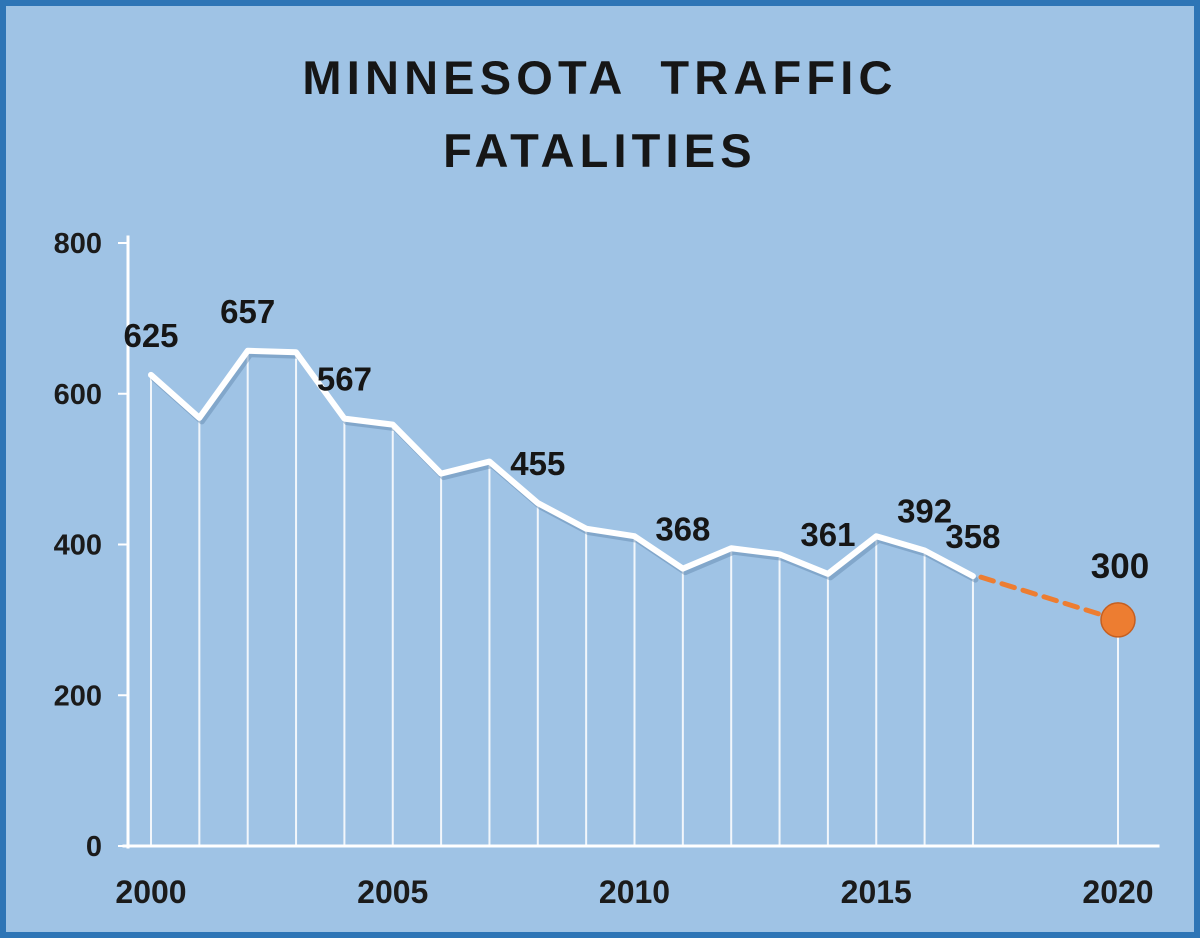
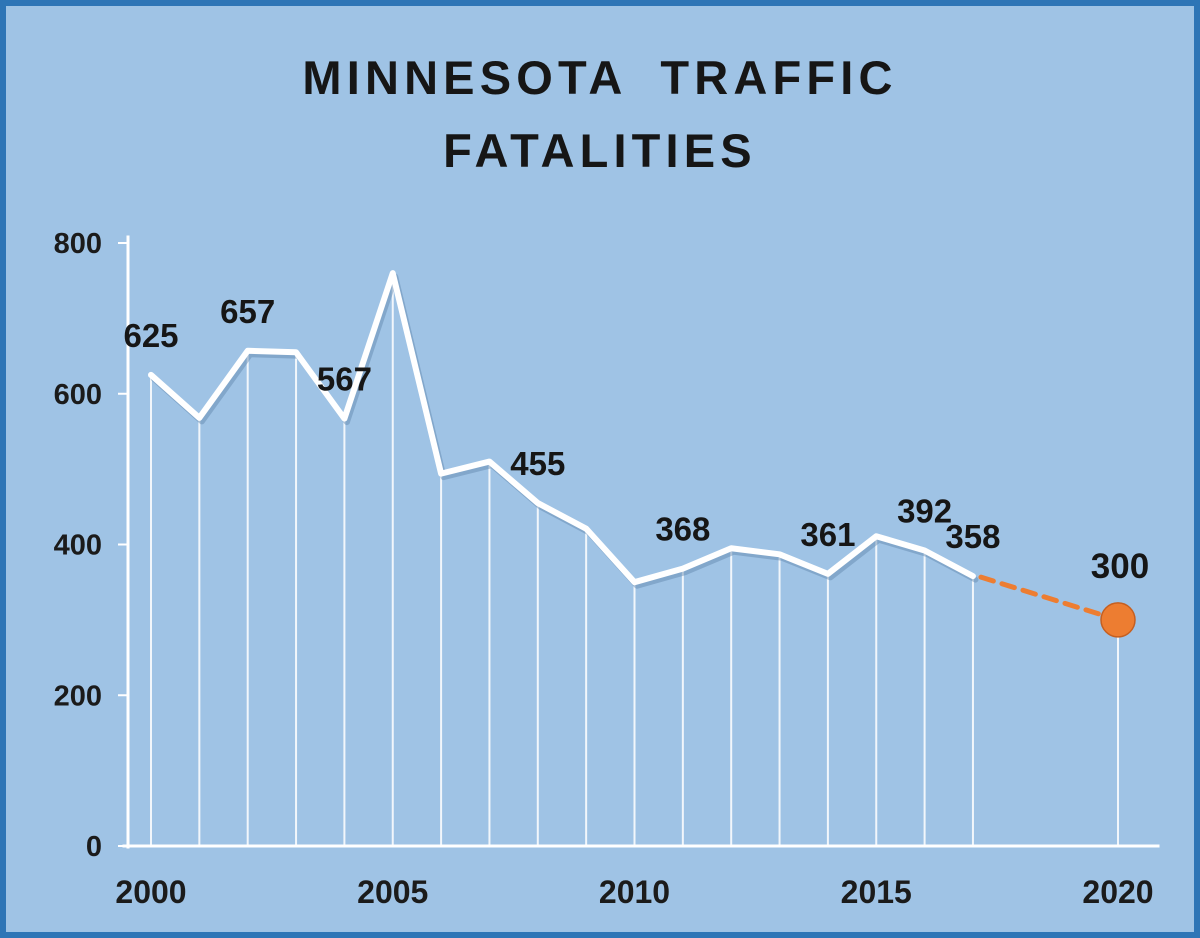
2005: 560 -> 760
2010: 410 -> 350
